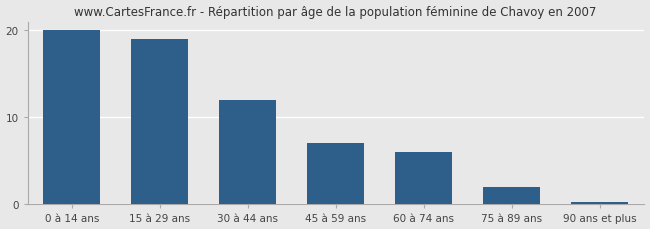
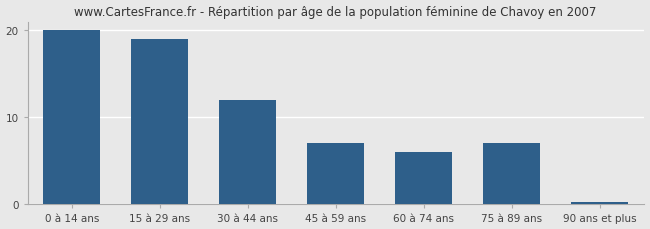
75 à 89 ans: 2.0 -> 7.0
